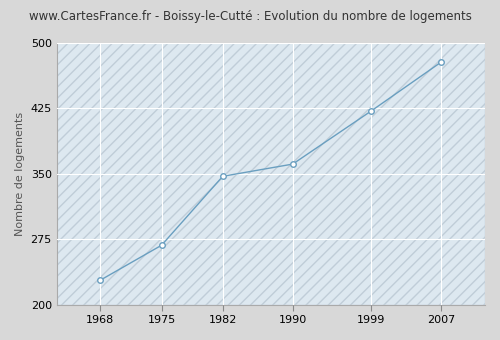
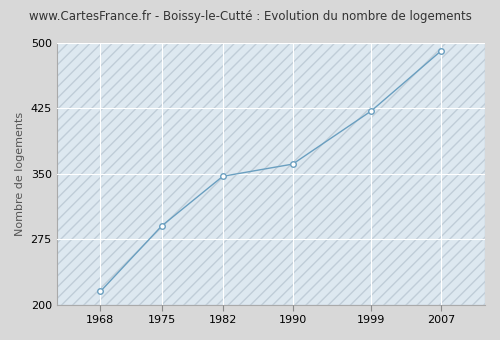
1968: 228 -> 215
1975: 268 -> 290
2007: 478 -> 491
